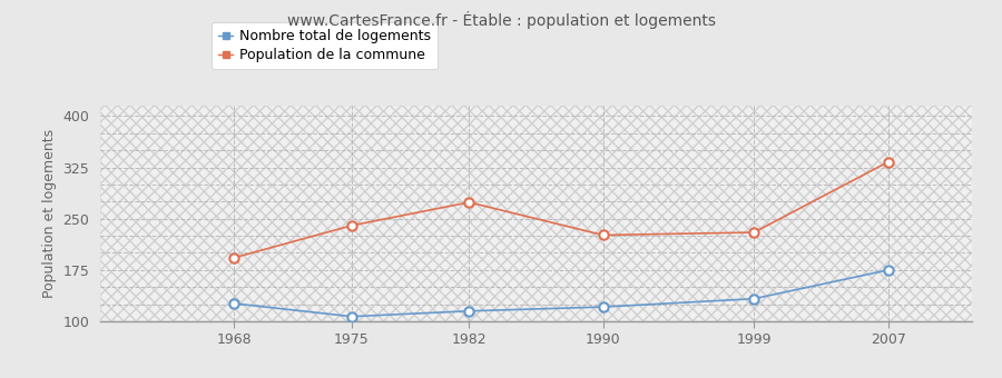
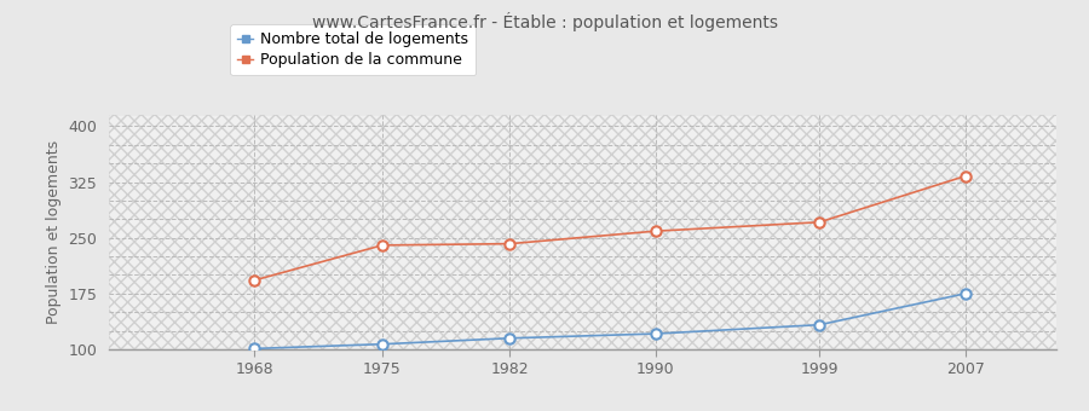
Nombre total de logements/1968: 126 -> 101
Population de la commune/1982: 274 -> 242
Population de la commune/1990: 226 -> 259
Population de la commune/1999: 230 -> 271
